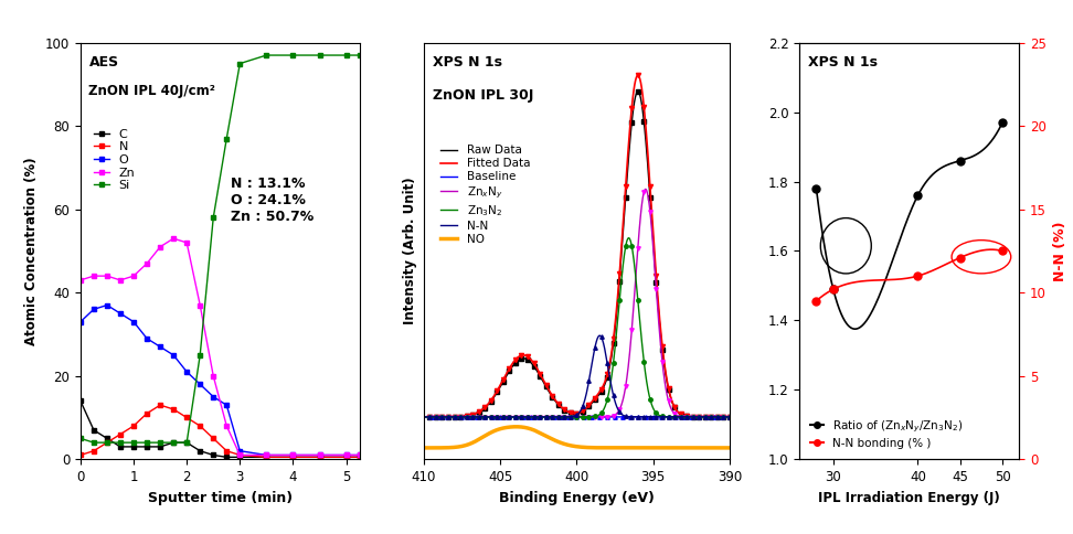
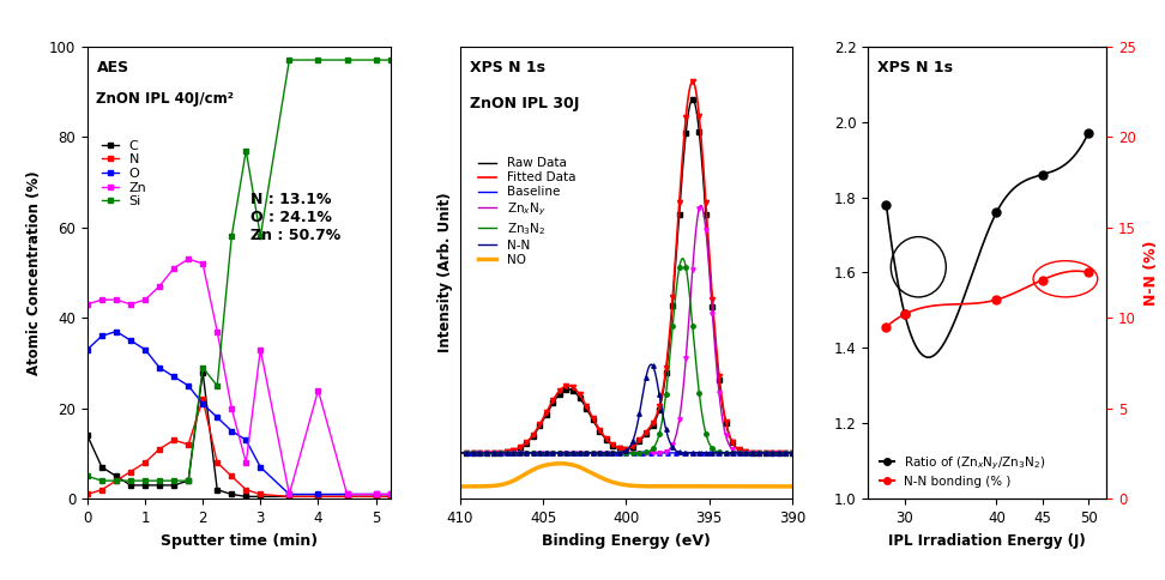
C/2: 4.0 -> 28.0
N/2: 10.0 -> 22.0
Si/2: 4 -> 29
O/3: 2 -> 7
Zn/3: 1 -> 33
Si/3: 95 -> 58
Zn/4: 1 -> 24
